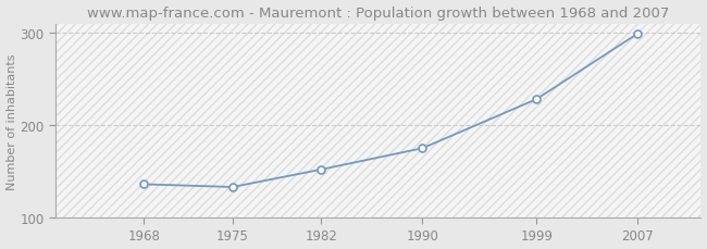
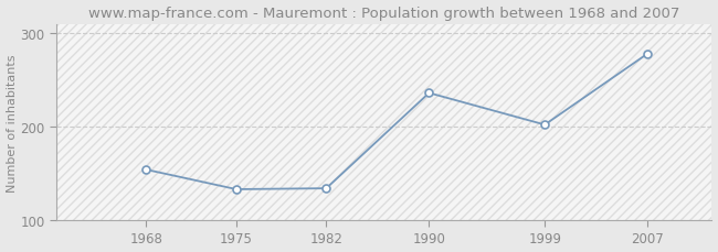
1968: 136 -> 154
1982: 152 -> 134
1990: 175 -> 236
1999: 228 -> 202
2007: 299 -> 278
